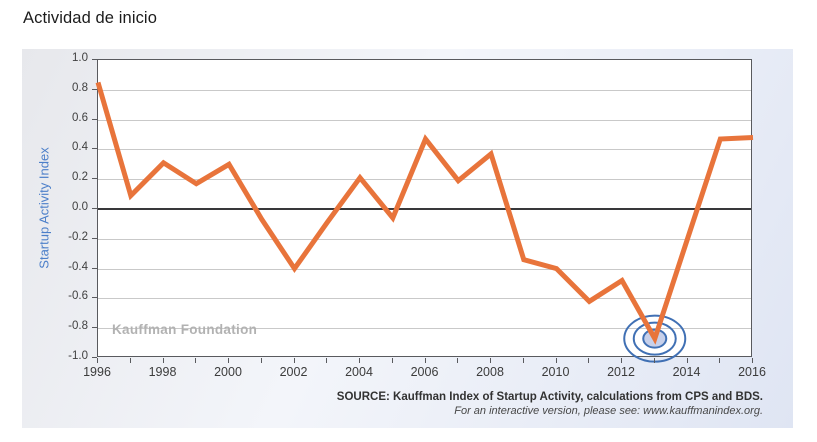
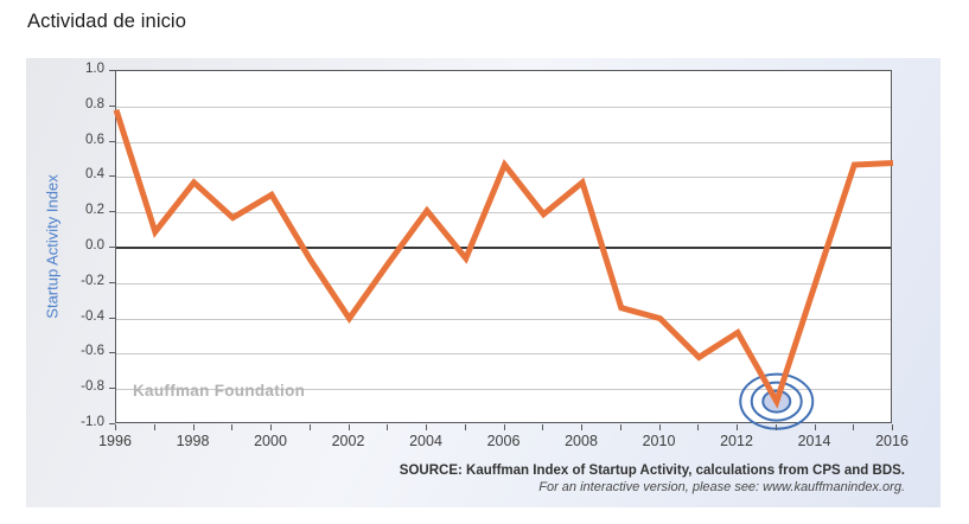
1996: 0.85 -> 0.78
1998: 0.31 -> 0.37
